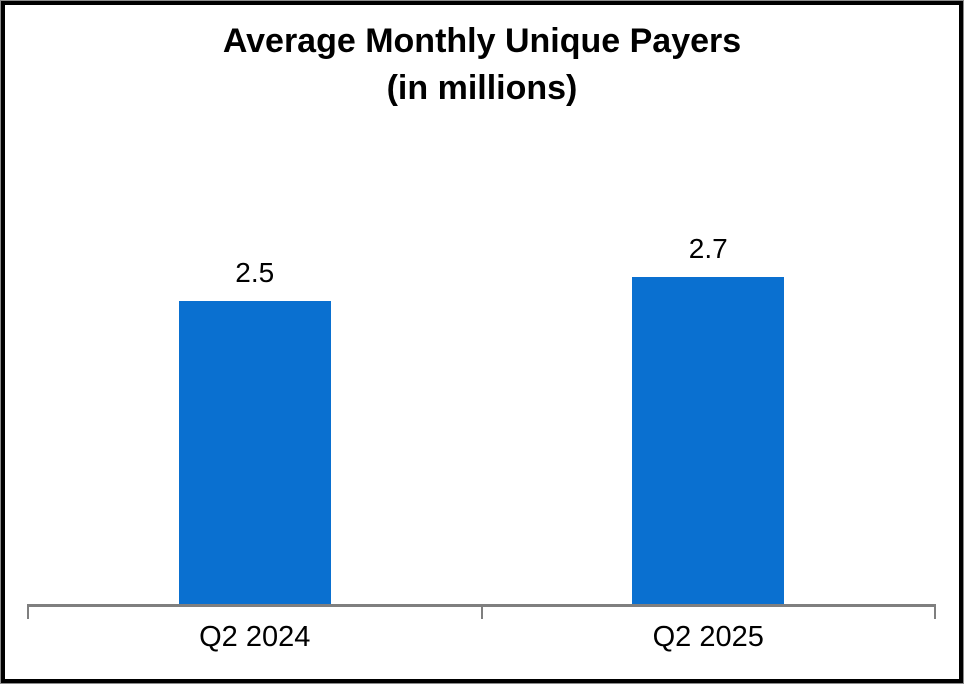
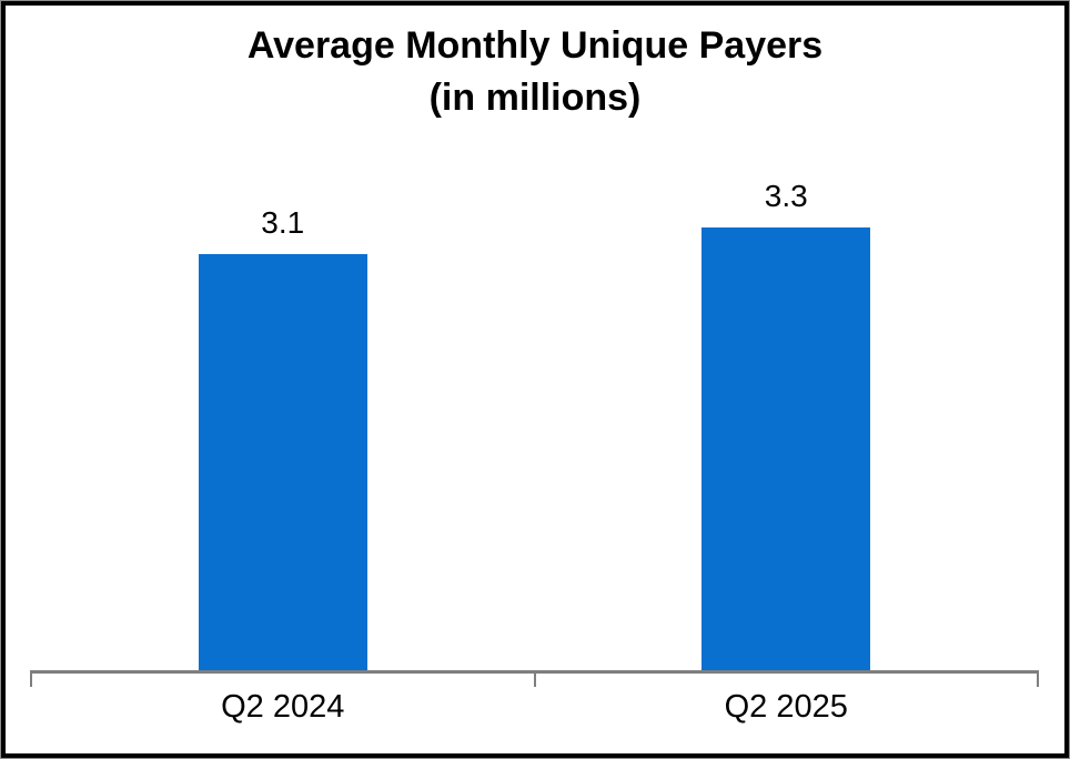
Q2 2024: 2.5 -> 3.1
Q2 2025: 2.7 -> 3.3
